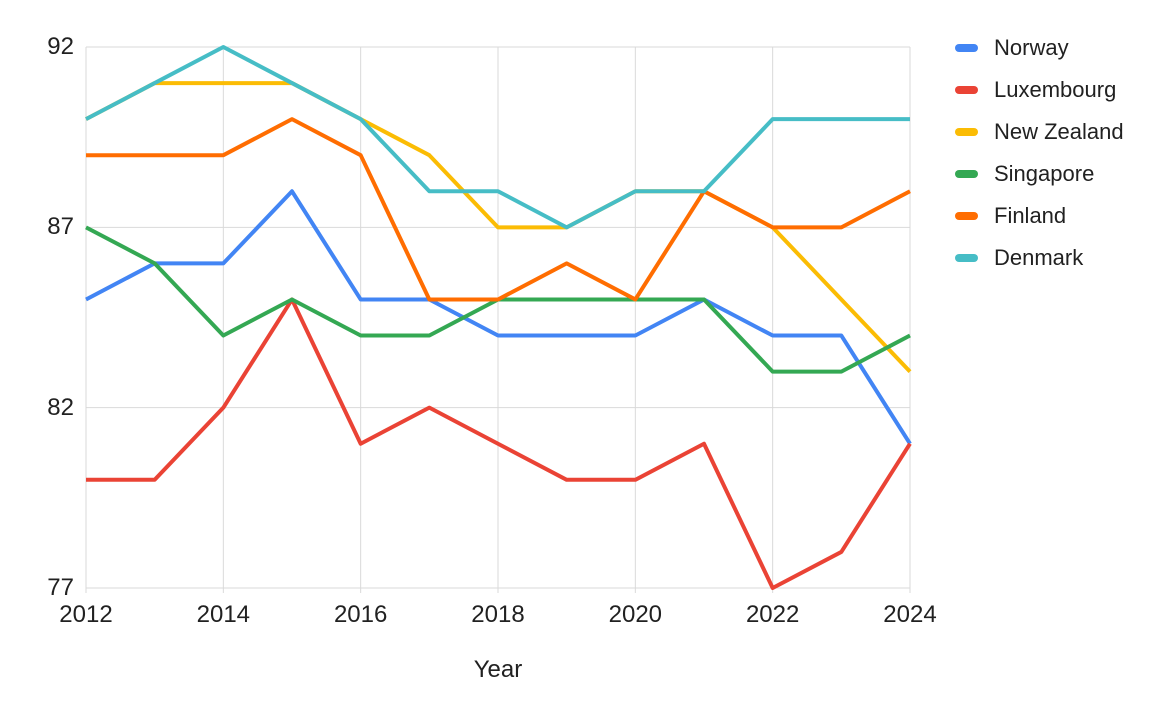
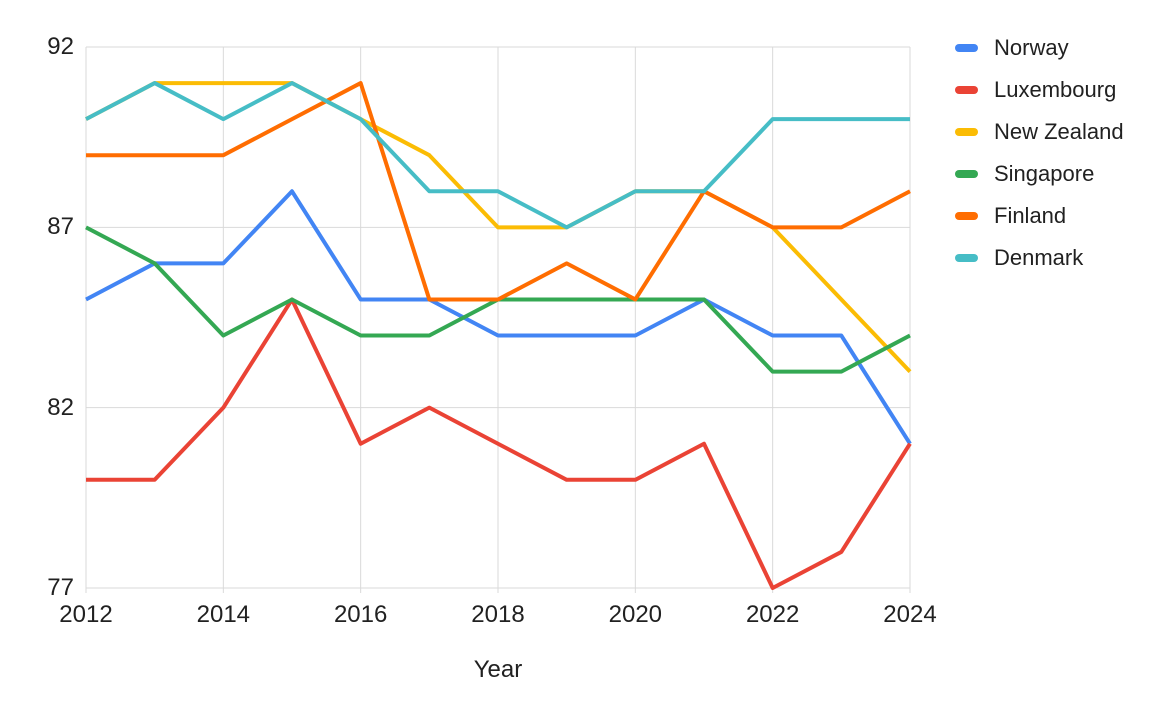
Denmark/2014: 92 -> 90
Finland/2016: 89 -> 91
